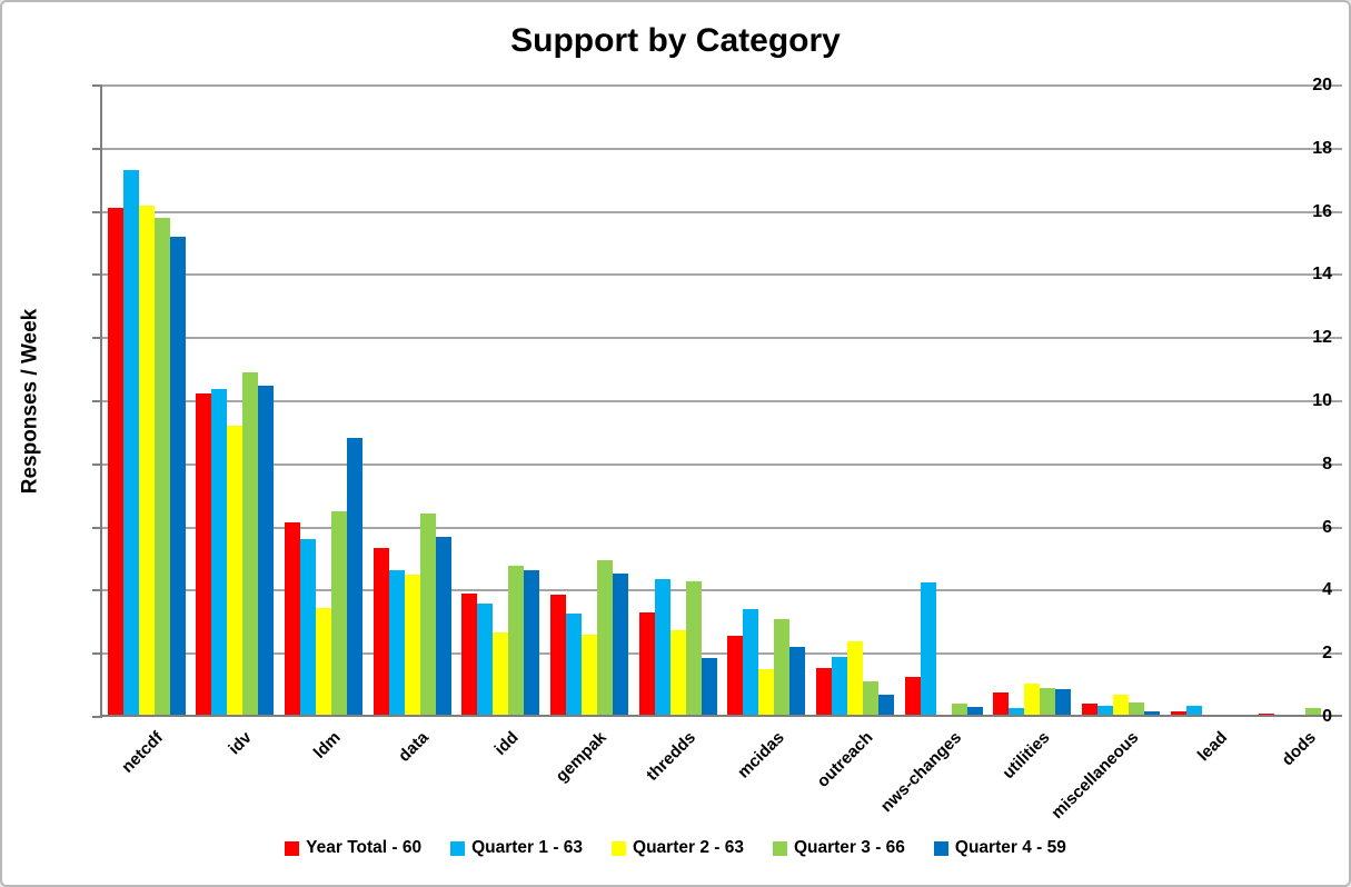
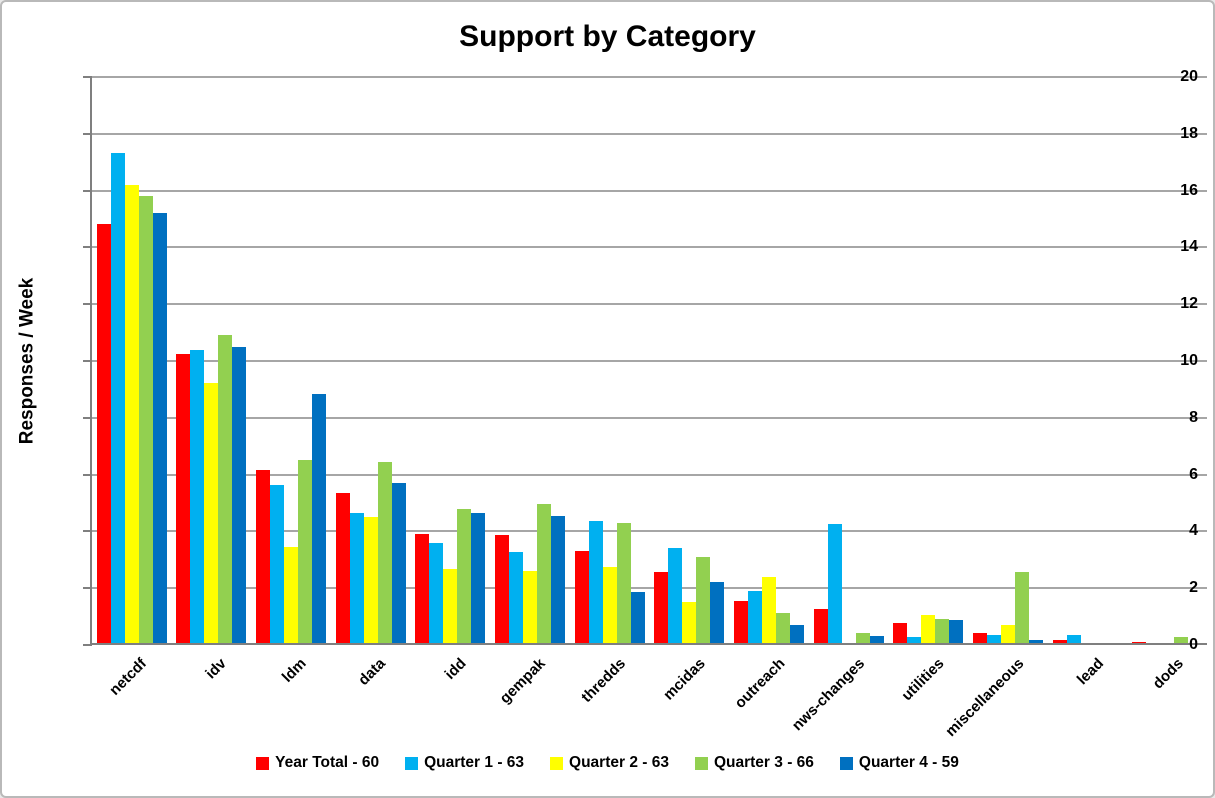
Year Total - 60/netcdf: 16.1 -> 14.8
Quarter 3 - 66/miscellaneous: 0.4 -> 2.5
